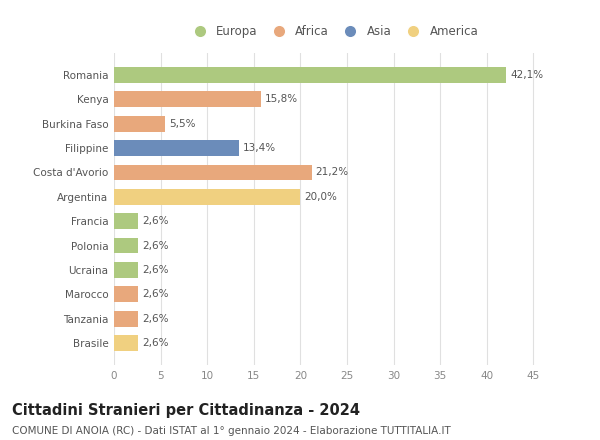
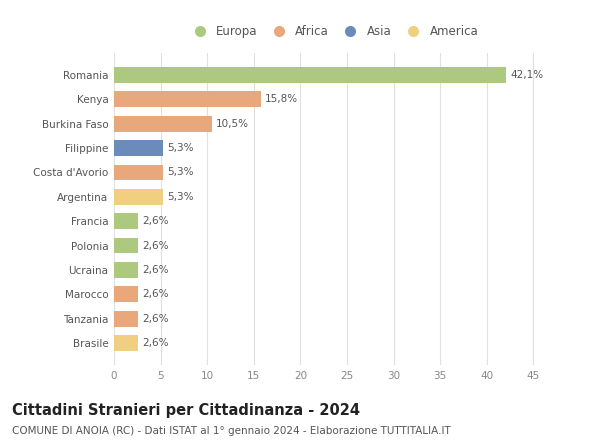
Burkina Faso: 5,5% -> 10,5%
Filippine: 13,4% -> 5,3%
Costa d'Avorio: 21,2% -> 5,3%
Argentina: 20,0% -> 5,3%
